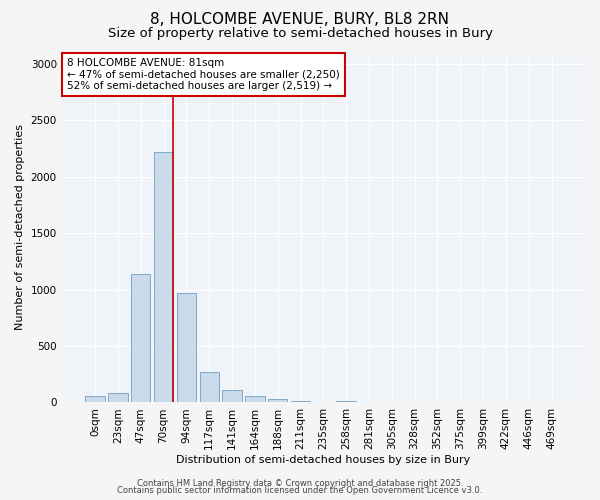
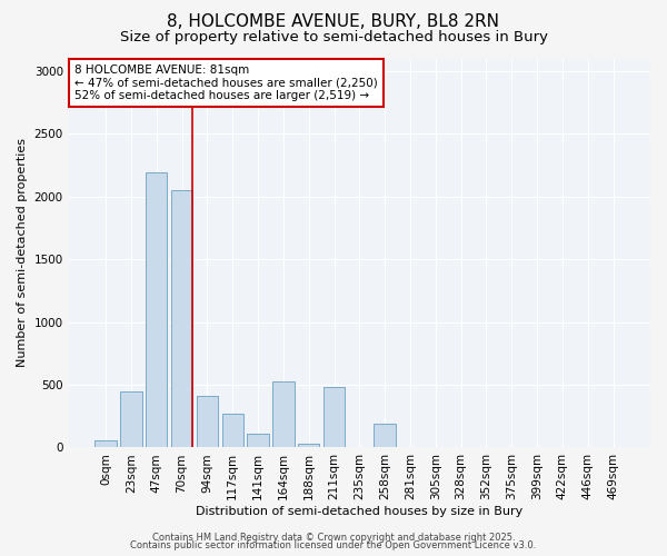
23sqm: 80 -> 450
47sqm: 1140 -> 2190
70sqm: 2220 -> 2050
94sqm: 970 -> 410
164sqm: 60 -> 530
211sqm: 10 -> 480
258sqm: 10 -> 190
